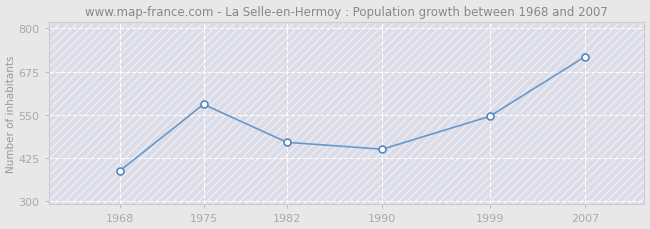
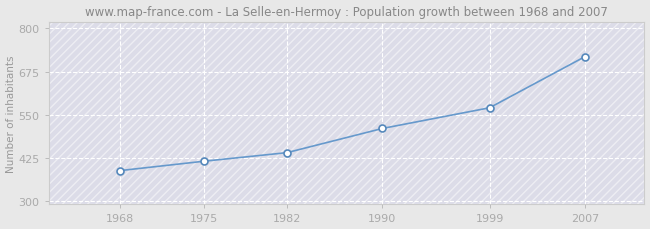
1975: 580 -> 415
1982: 470 -> 440
1990: 450 -> 510
1999: 545 -> 570
